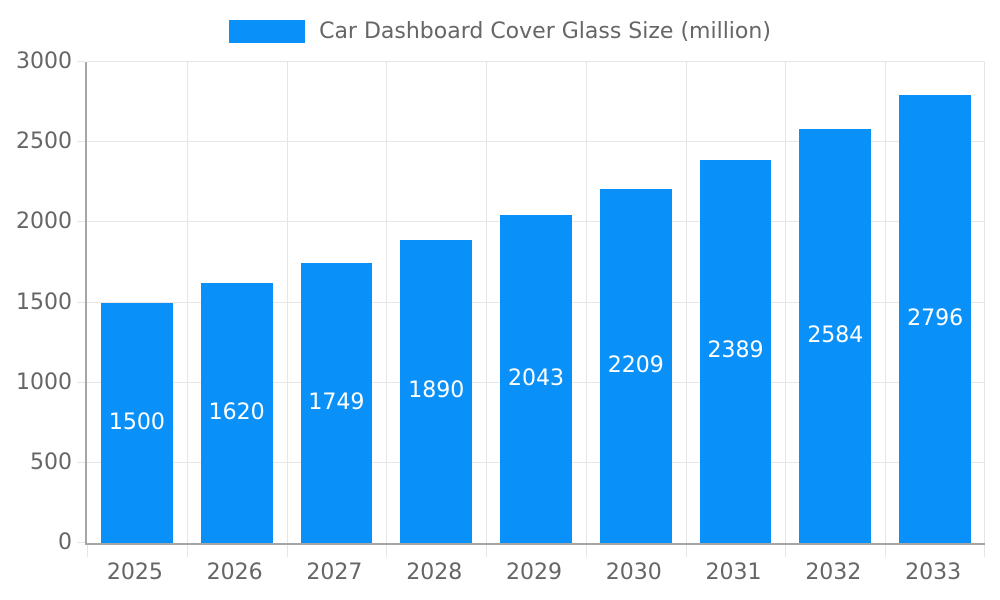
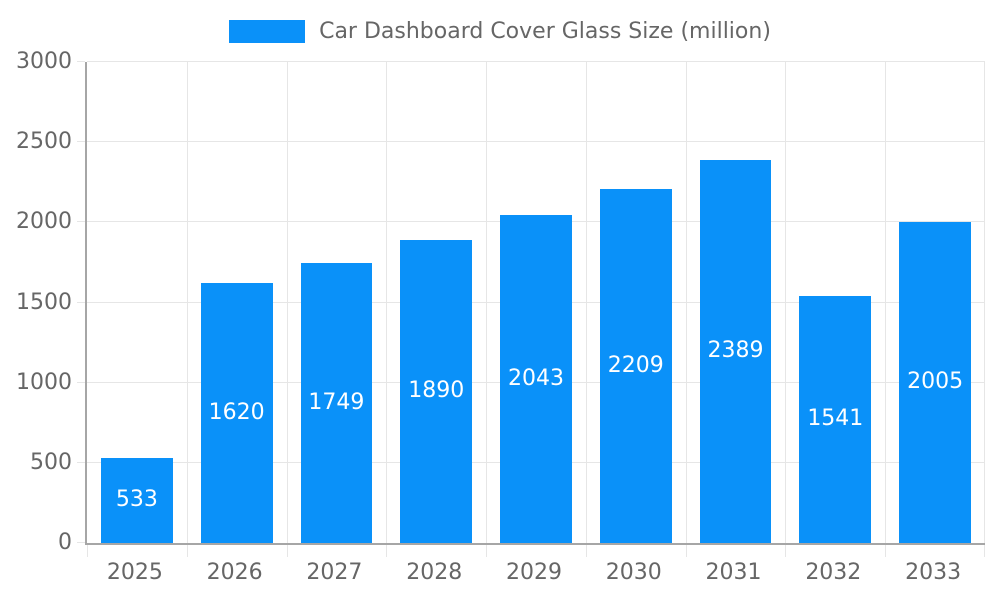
2025: 1500 -> 533
2032: 2584 -> 1541
2033: 2796 -> 2005
